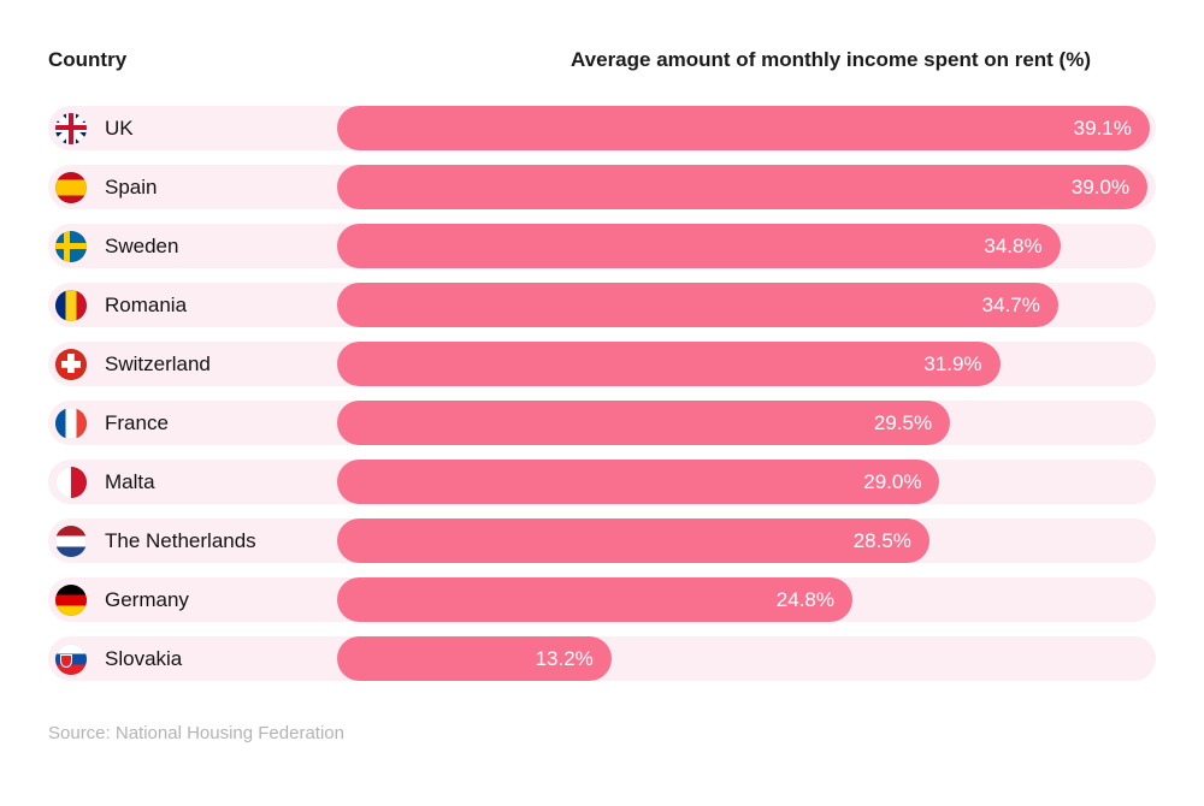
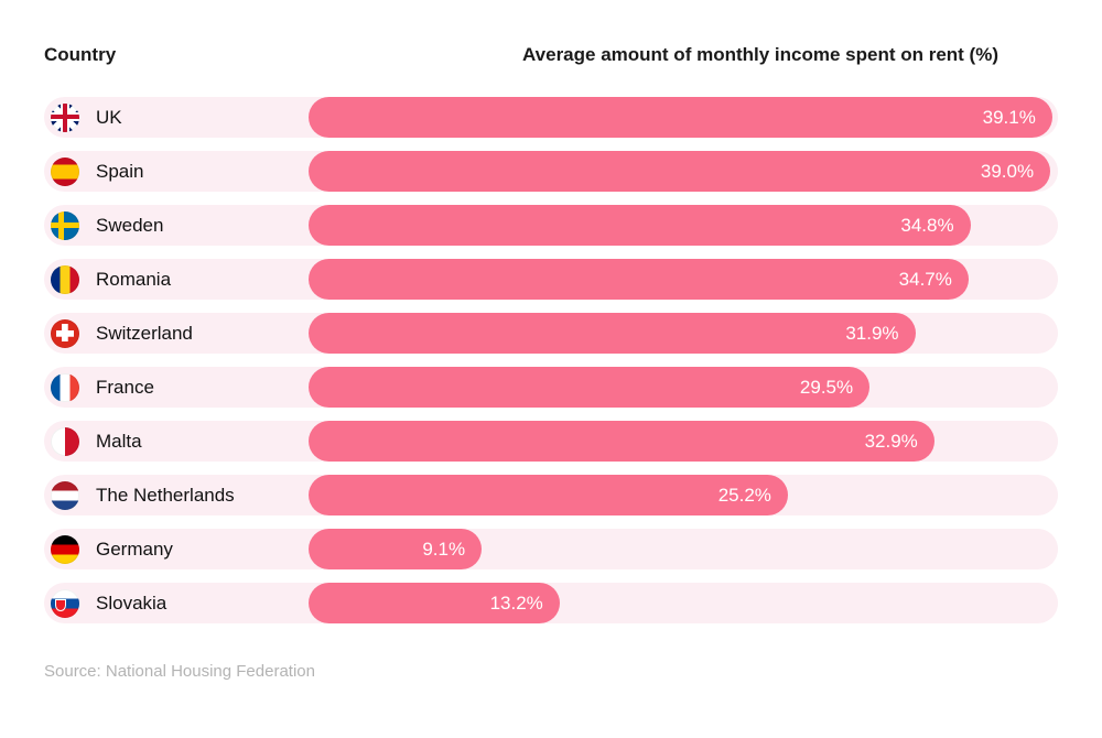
Malta: 29.0% -> 32.9%
The Netherlands: 28.5% -> 25.2%
Germany: 24.8% -> 9.1%
